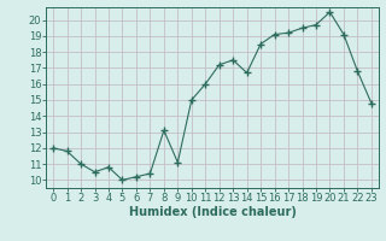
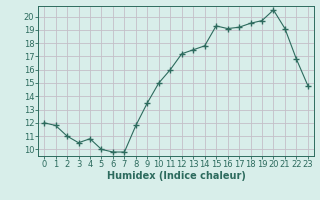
6: 10.2 -> 9.8
7: 10.4 -> 9.8
8: 13.1 -> 11.8
9: 11.1 -> 13.5
14: 16.7 -> 17.8
15: 18.5 -> 19.3
